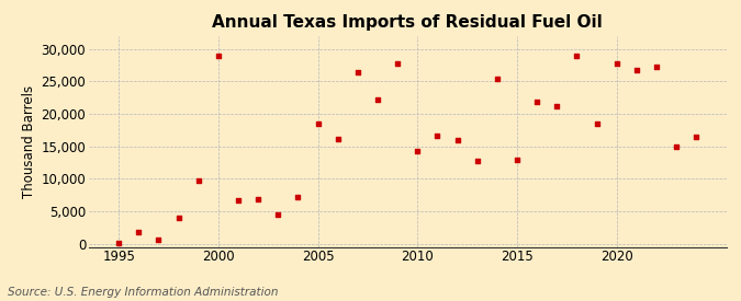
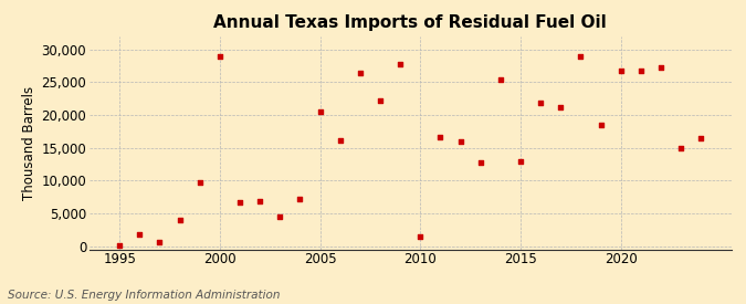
2005: 18,500 -> 20,600
2010: 14,200 -> 1,400
2020: 27,800 -> 26,800
